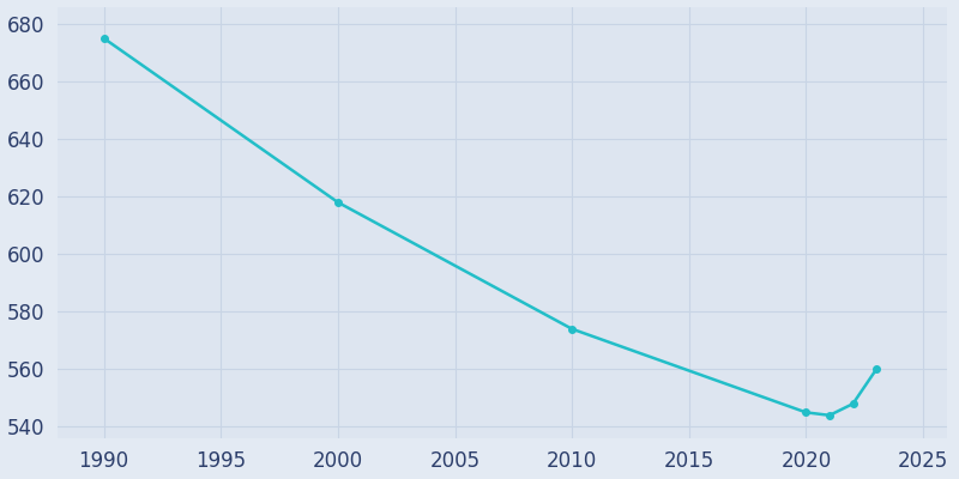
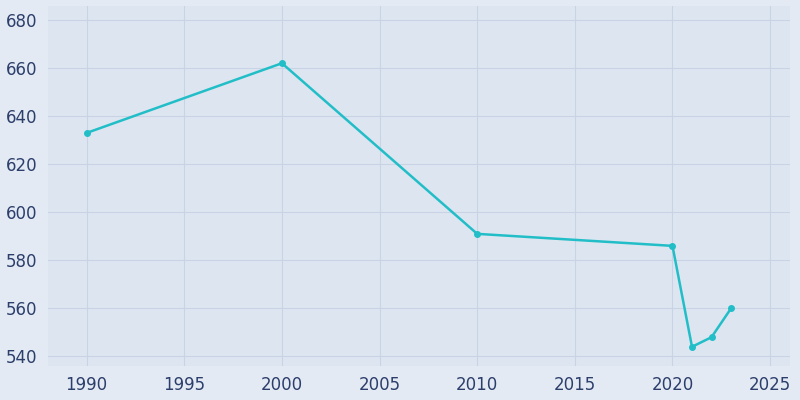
1990: 675 -> 633
2000: 618 -> 662
2010: 574 -> 591
2020: 545 -> 586
